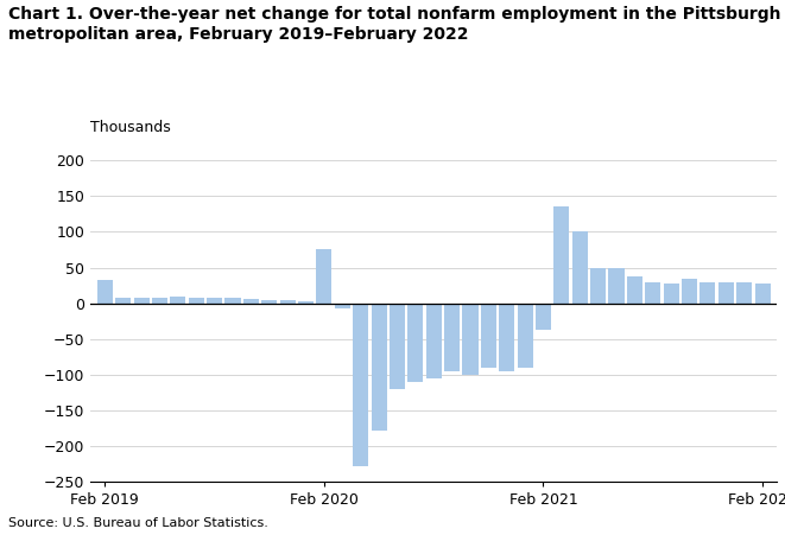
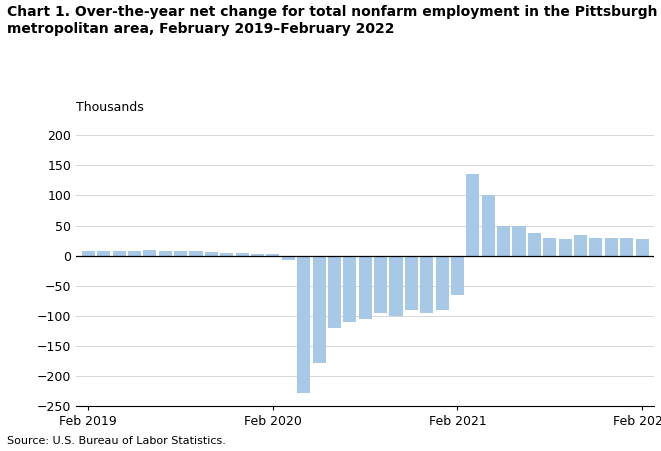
Feb 2019: 32 -> 7
Feb 2020: 76 -> 2
Feb 2021: -38 -> -65
